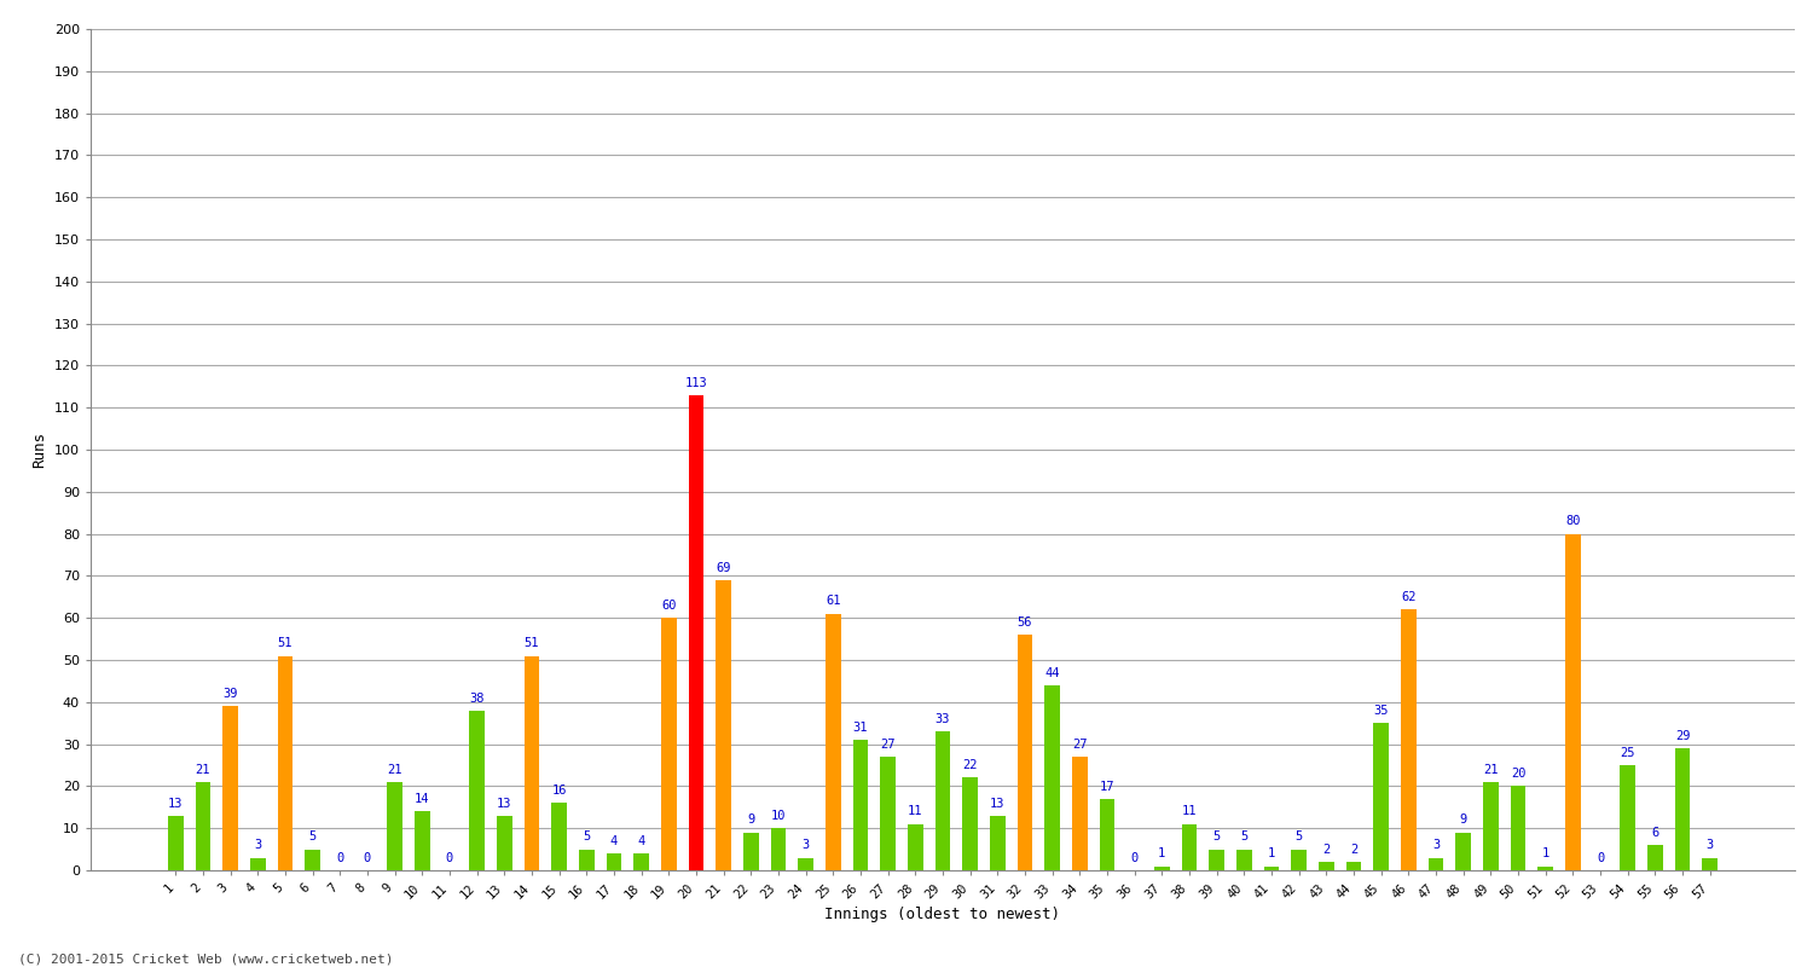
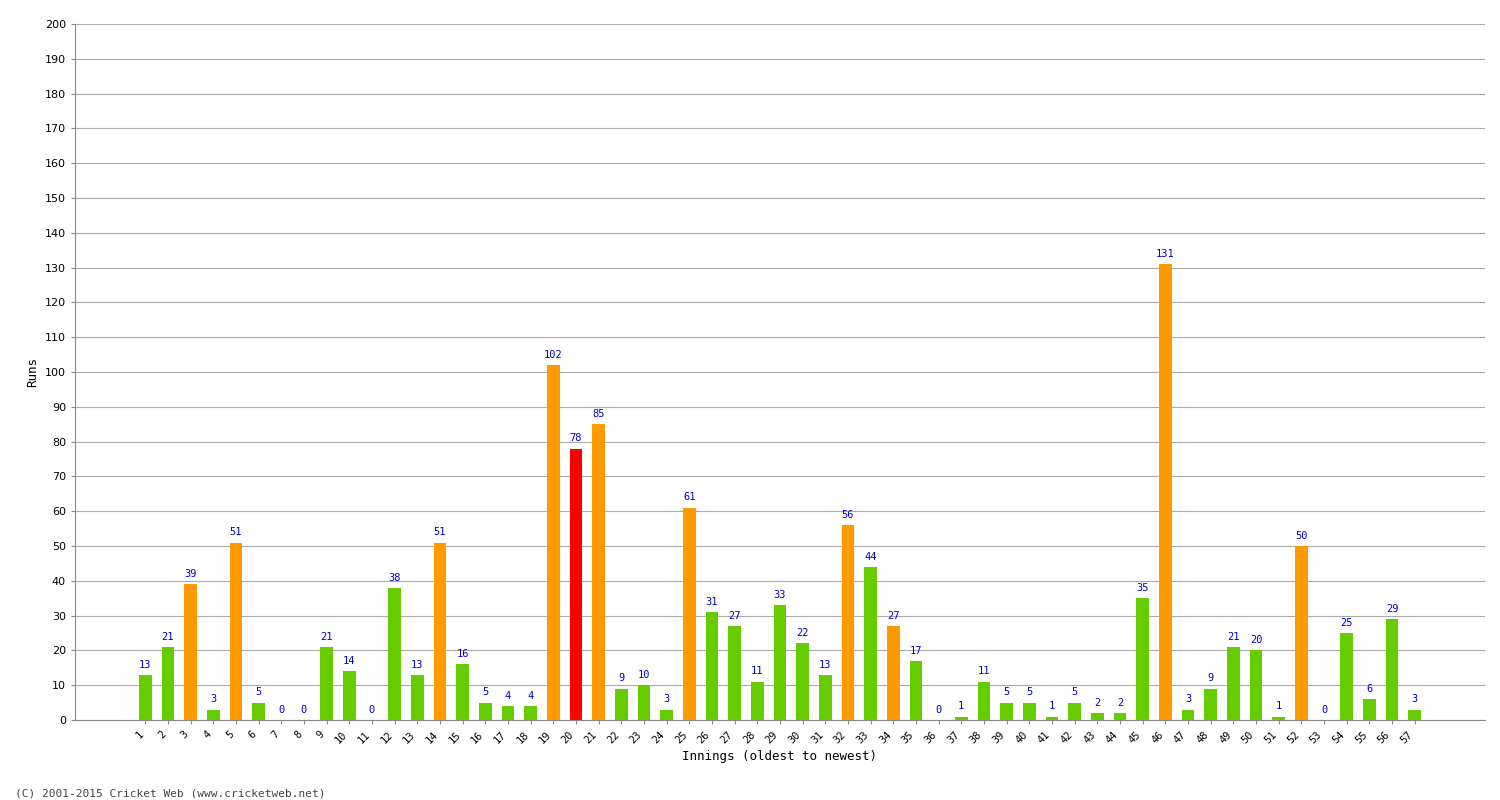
19: 60 -> 102
20: 113 -> 78
21: 69 -> 85
46: 62 -> 131
52: 80 -> 50
